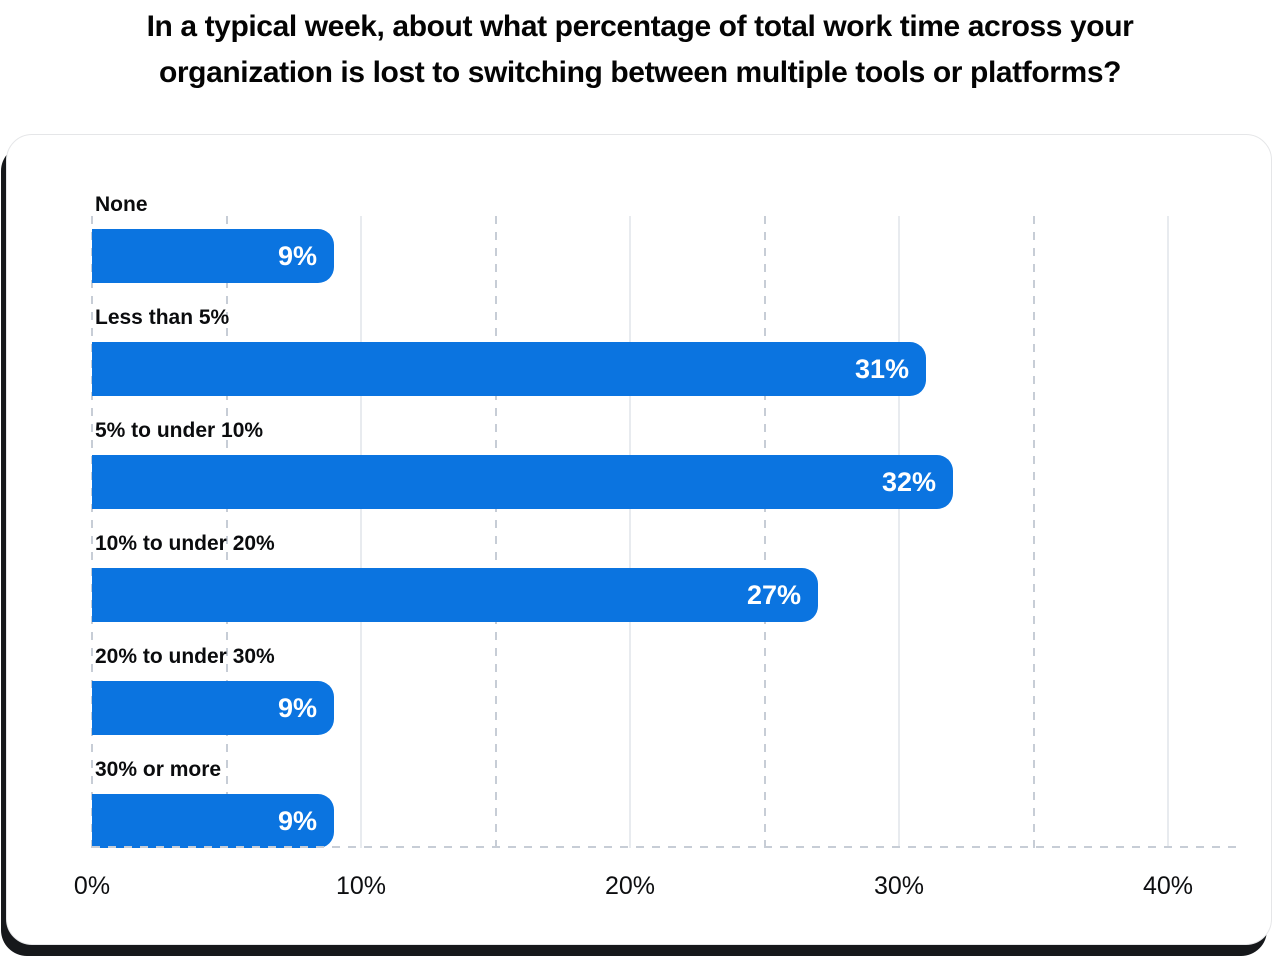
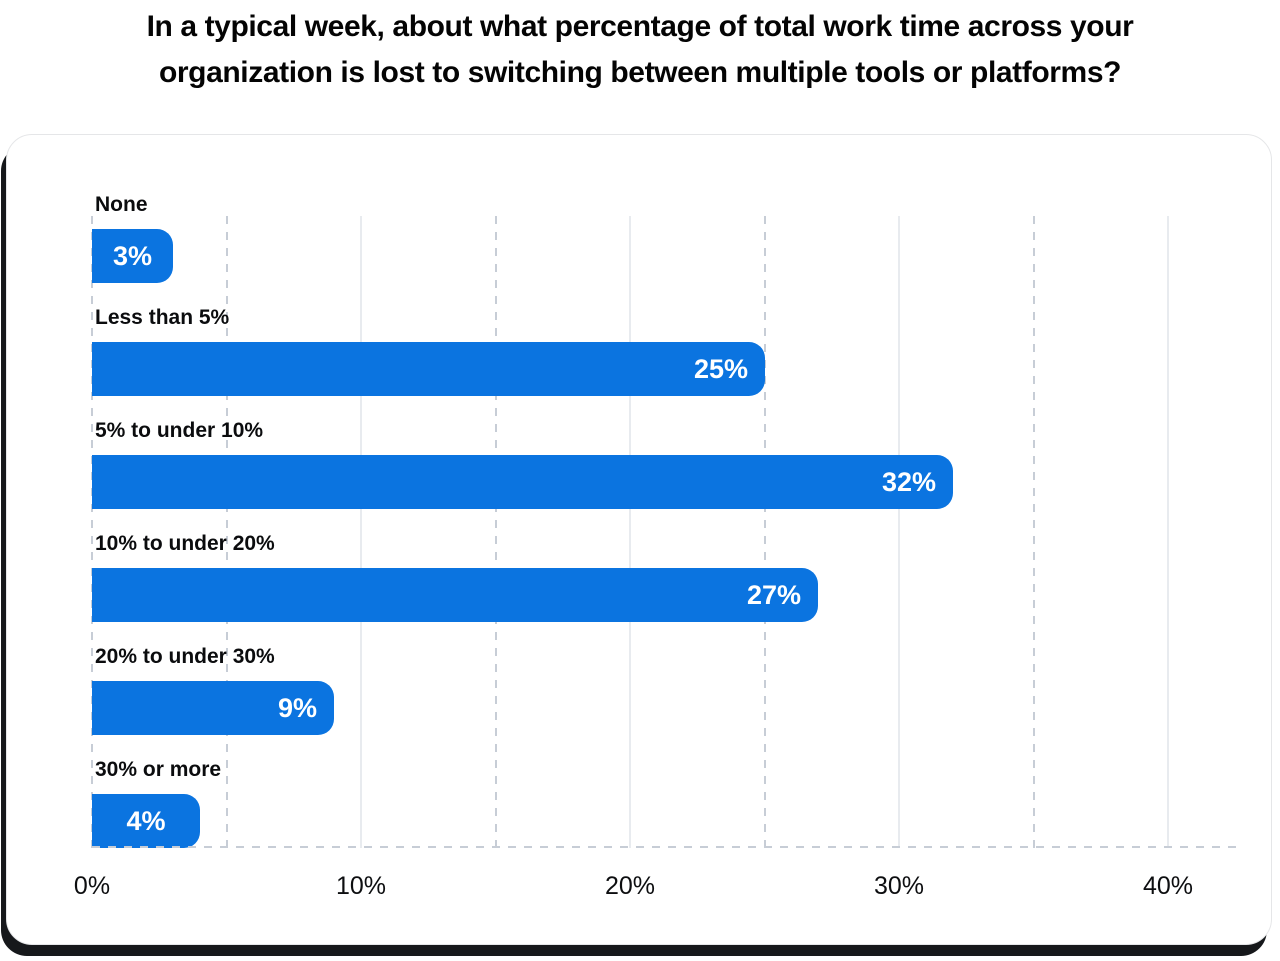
None: 9% -> 3%
Less than 5%: 31% -> 25%
30% or more: 9% -> 4%
